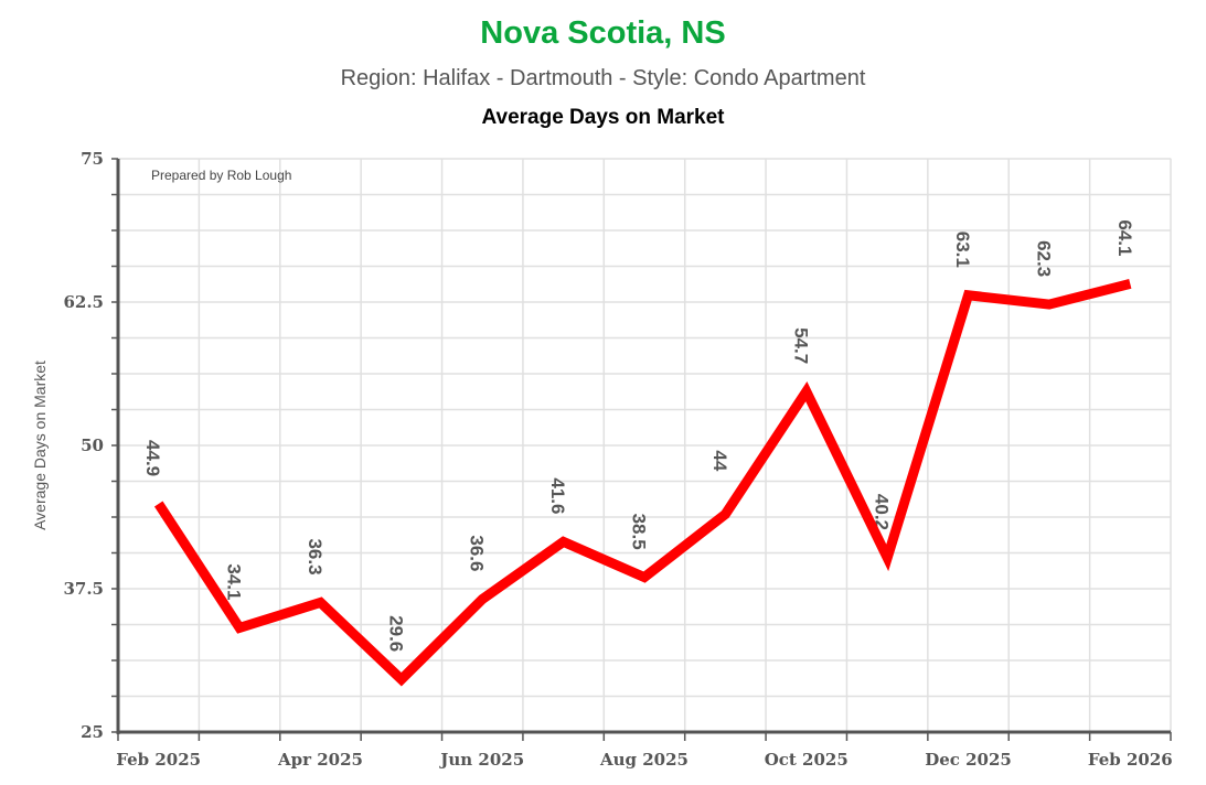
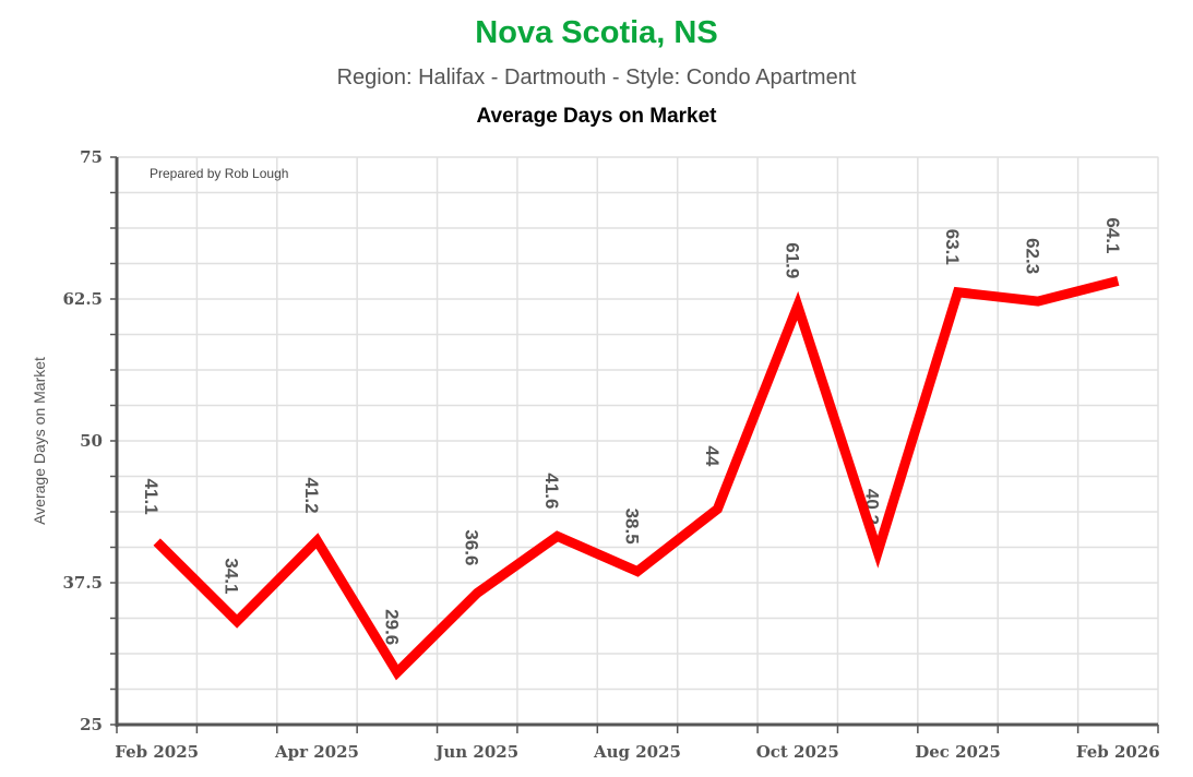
Feb 2025: 44.9 -> 41.1
Apr 2025: 36.3 -> 41.2
Oct 2025: 54.7 -> 61.9
